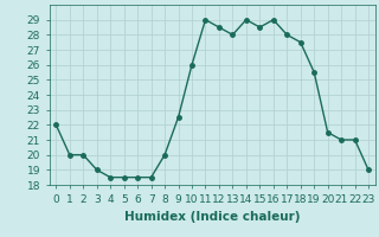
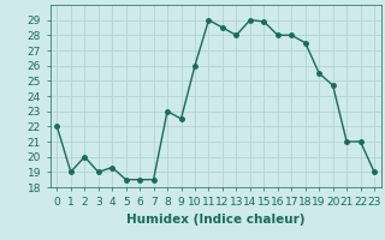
1: 20.0 -> 19.0
4: 18.5 -> 19.3
8: 20.0 -> 23.0
15: 28.5 -> 28.9
16: 29.0 -> 28.0
20: 21.5 -> 24.7
